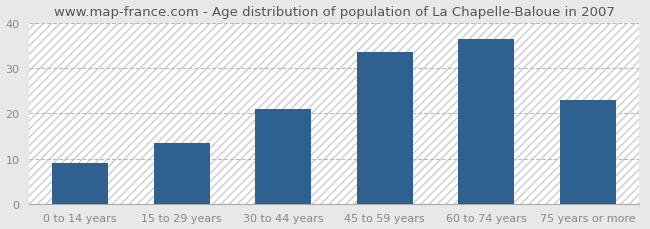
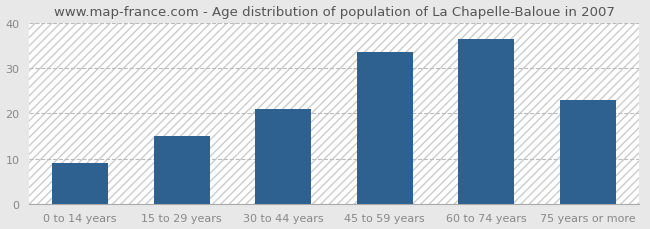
15 to 29 years: 13.5 -> 15.0
